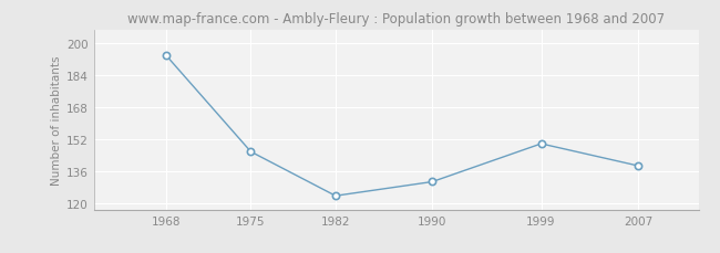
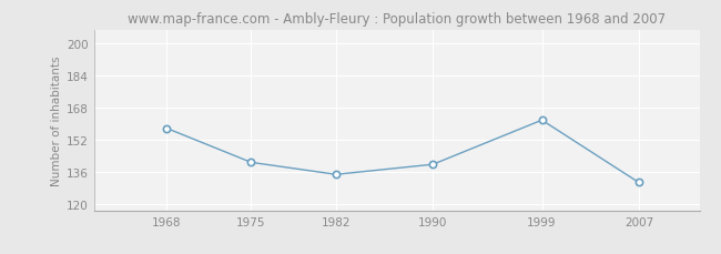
1968: 194 -> 158
1975: 146 -> 141
1982: 124 -> 135
1990: 131 -> 140
1999: 150 -> 162
2007: 139 -> 131
